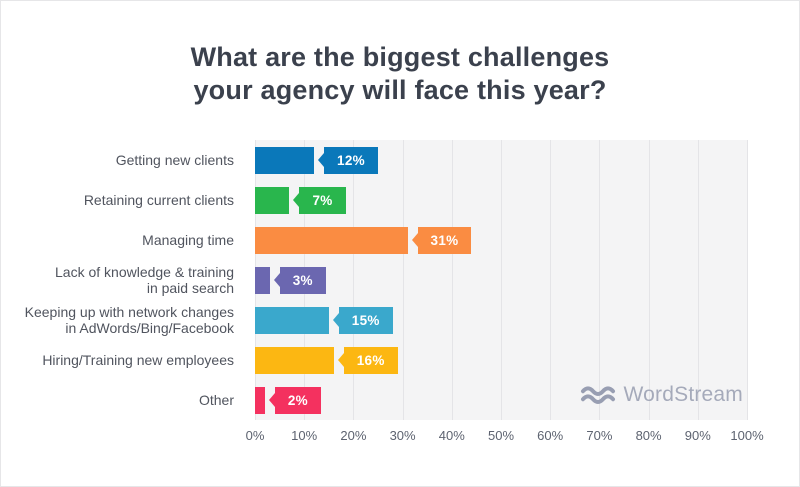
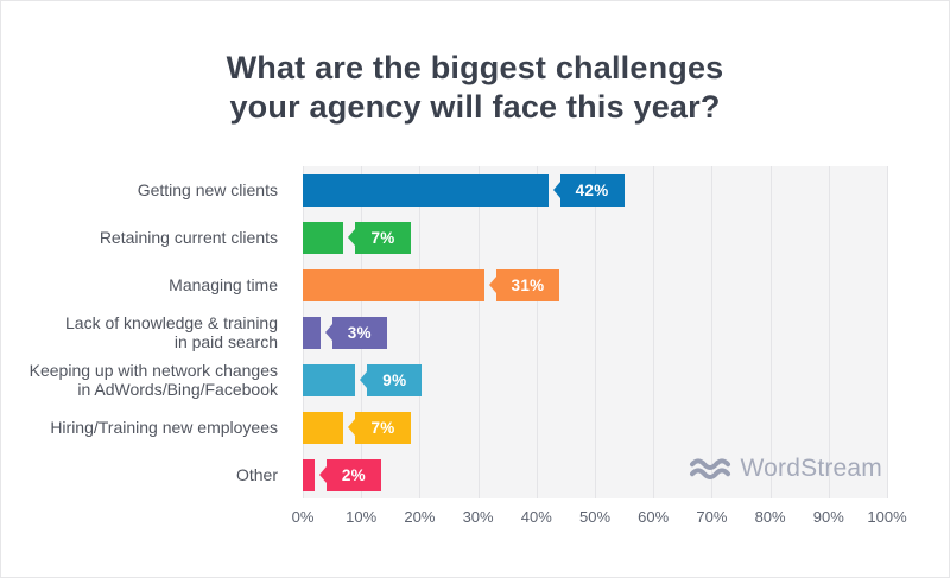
Getting new clients: 12% -> 42%
Keeping up with network changes in AdWords/Bing/Facebook: 15% -> 9%
Hiring/Training new employees: 16% -> 7%
